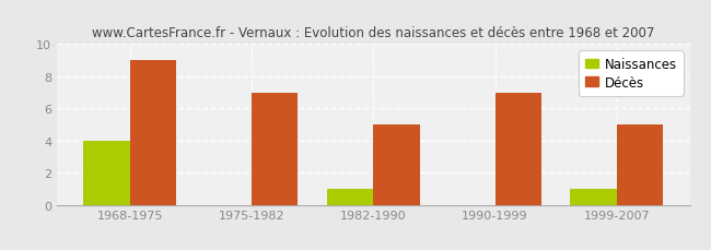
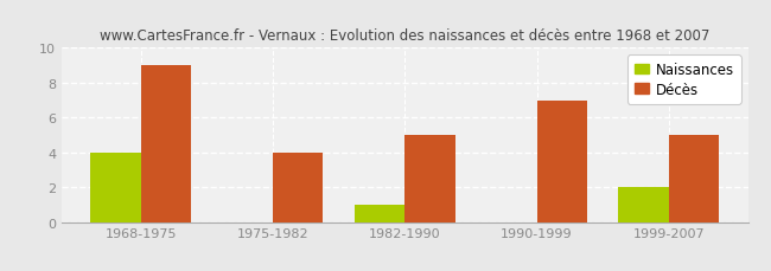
Décès/1975-1982: 7 -> 4
Naissances/1999-2007: 1 -> 2
